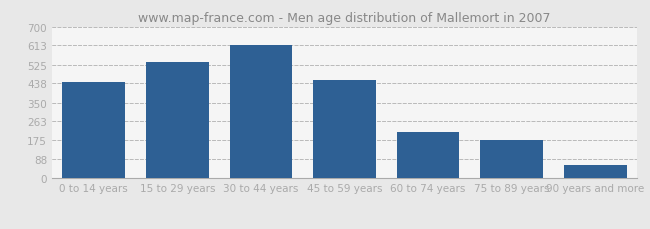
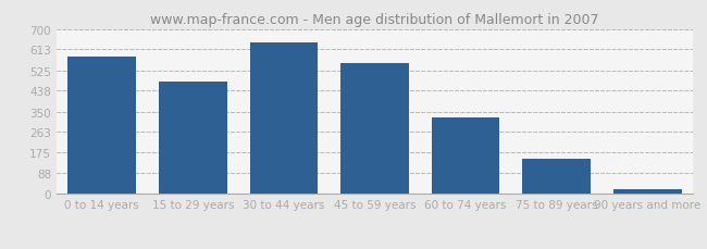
0 to 14 years: 445 -> 585
15 to 29 years: 535 -> 478
30 to 44 years: 615 -> 643
45 to 59 years: 455 -> 553
60 to 74 years: 215 -> 323
75 to 89 years: 175 -> 148
90 years and more: 60 -> 22
